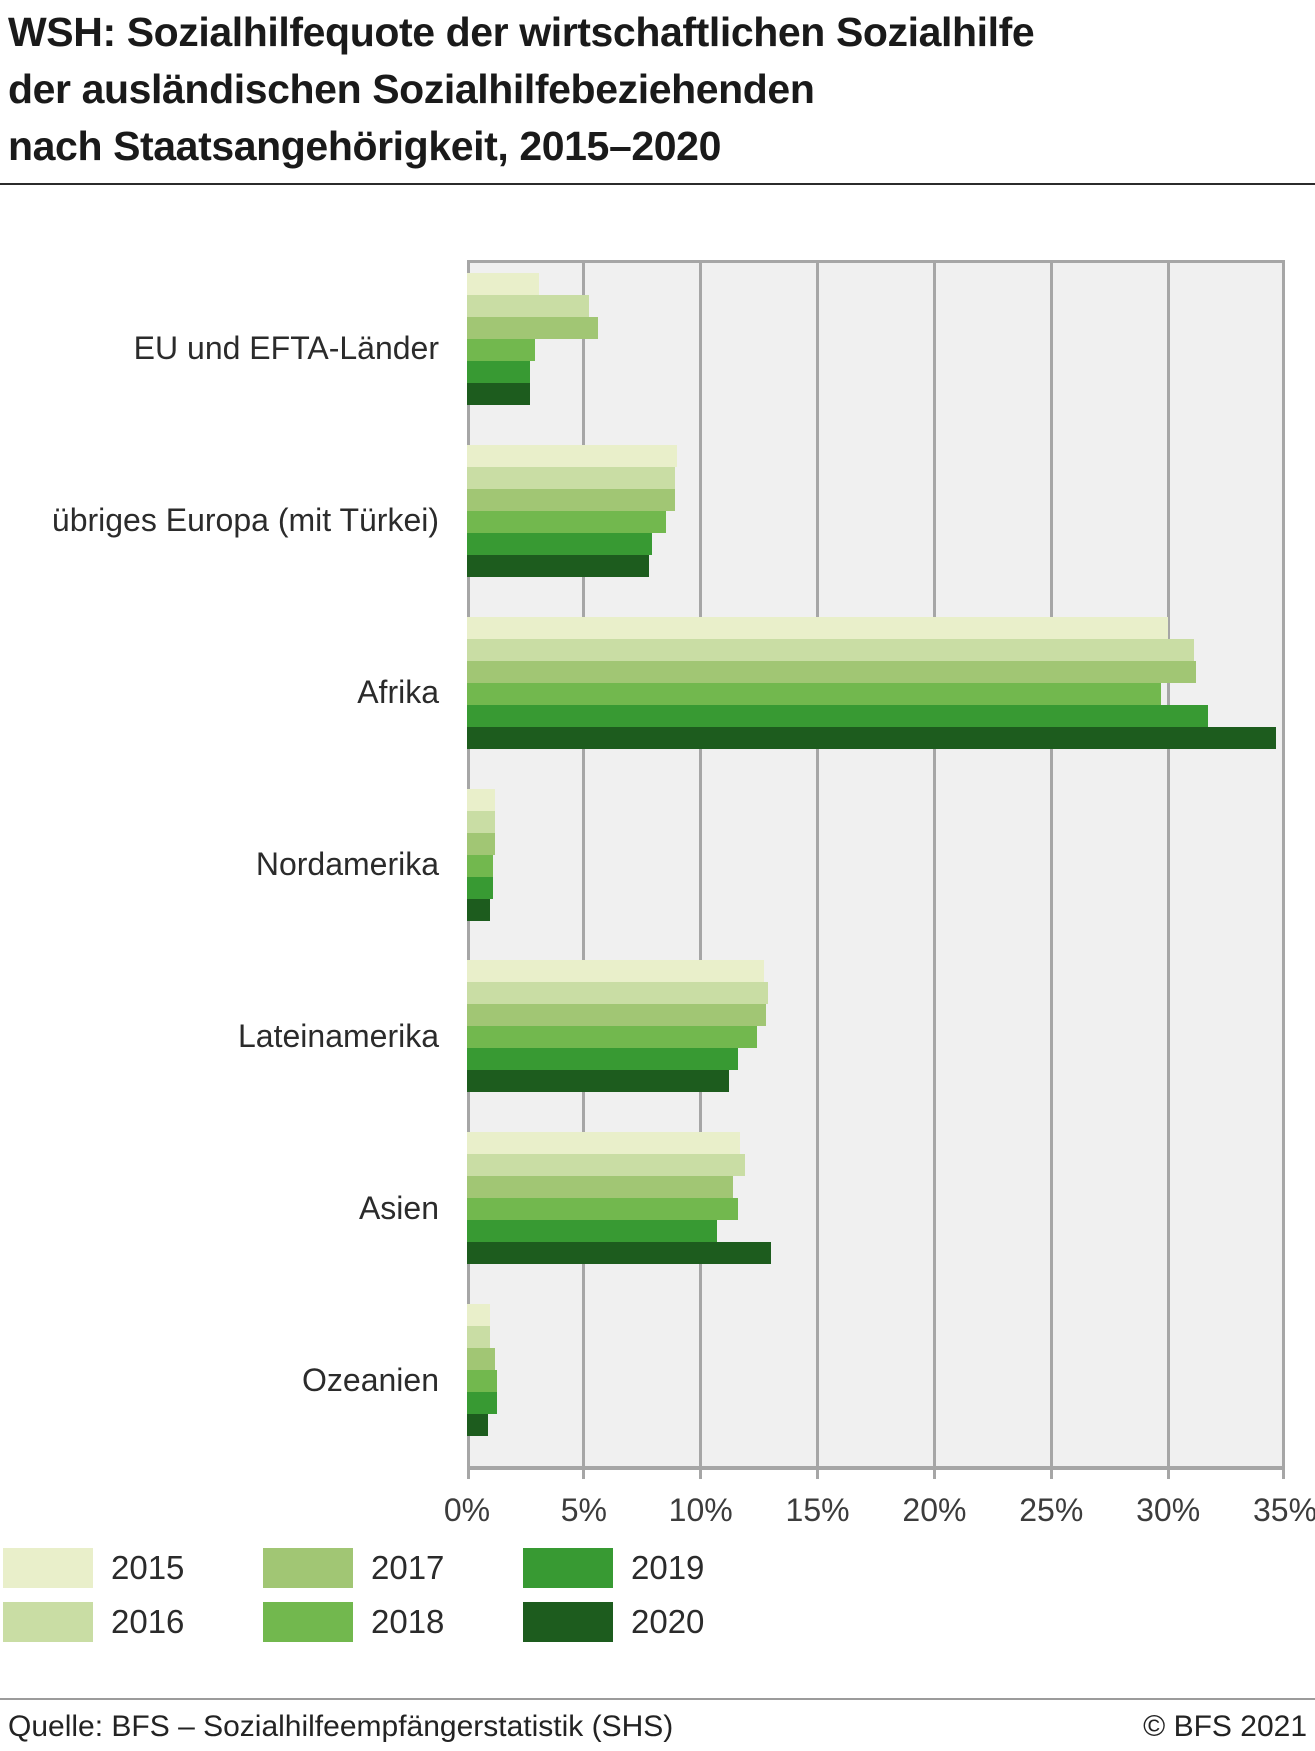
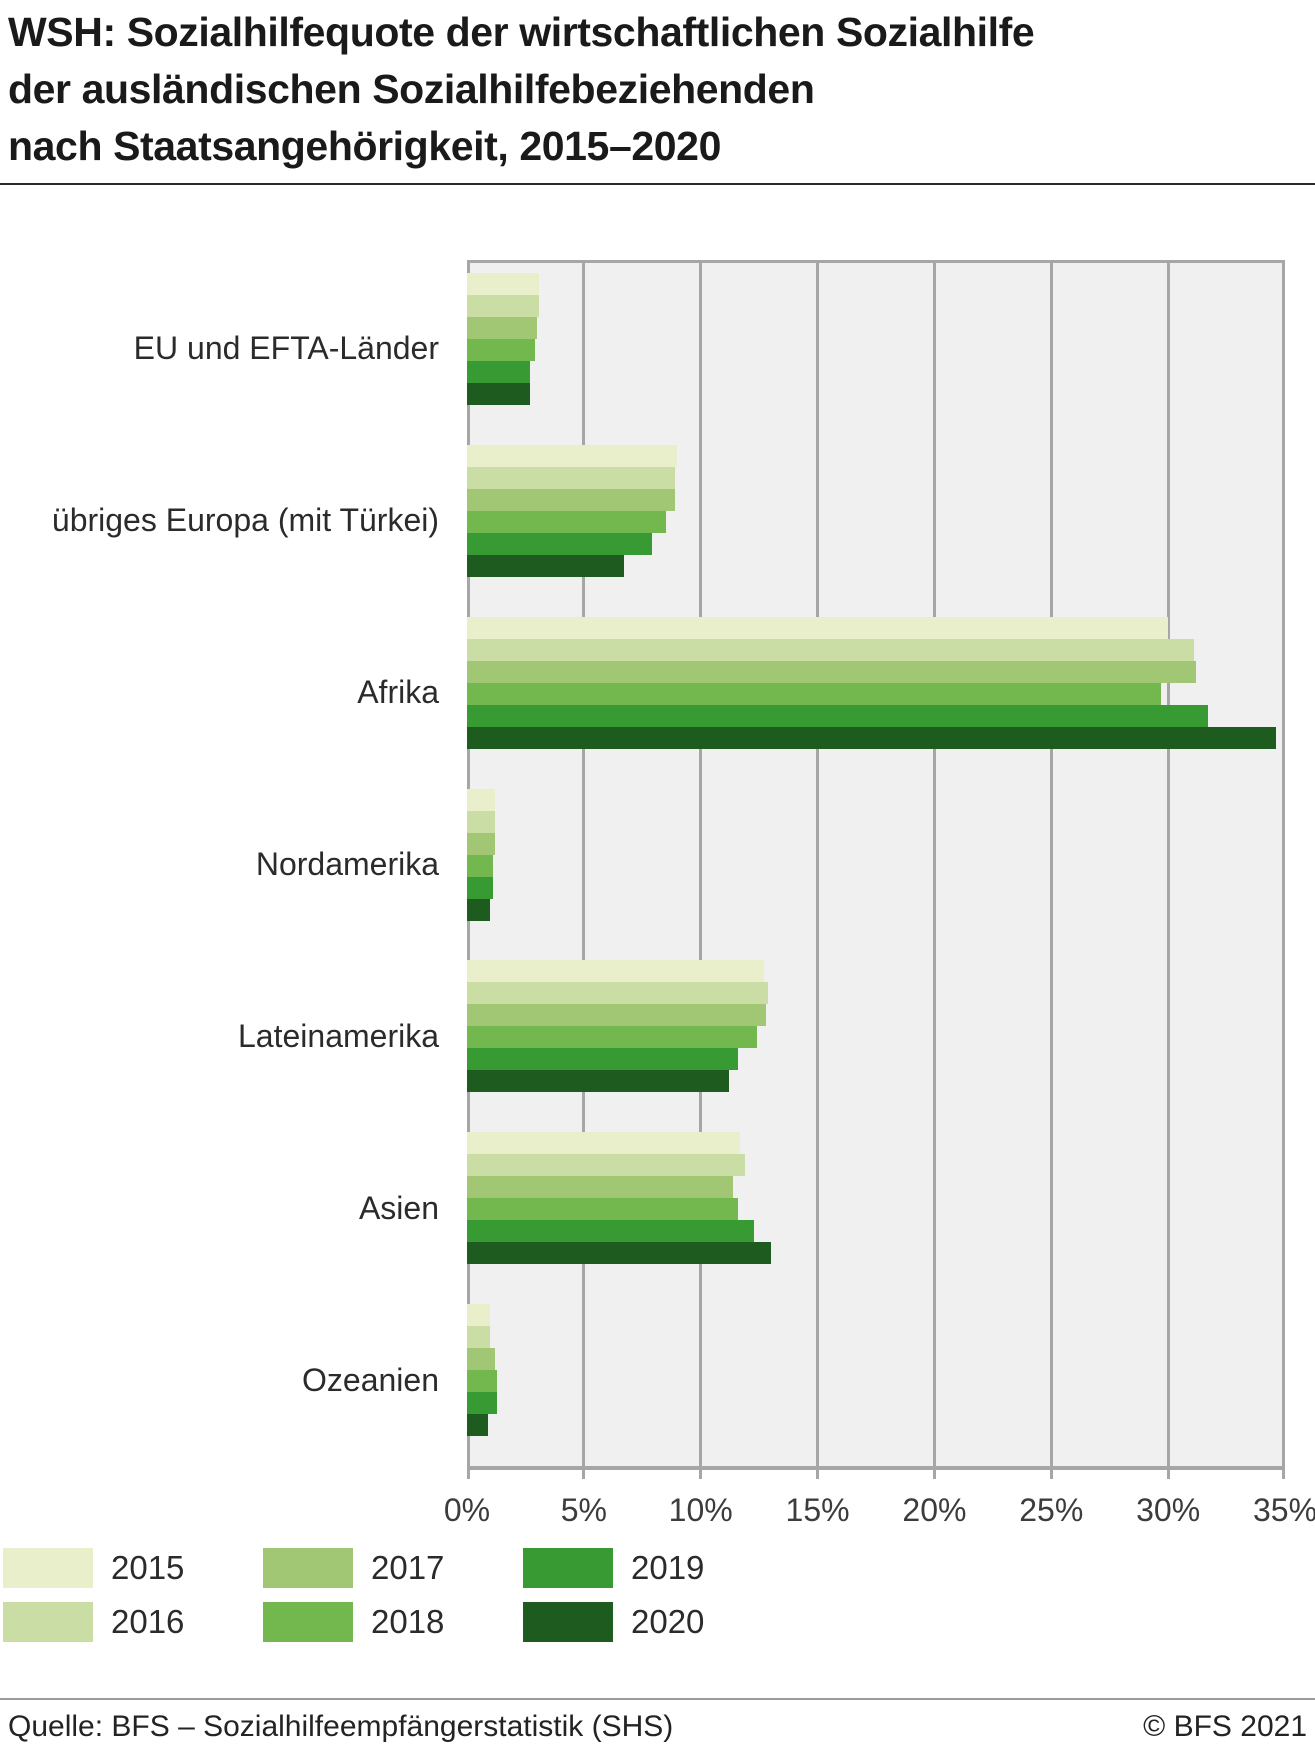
2016/EU und EFTA-Länder: 5.2% -> 3.1%
2017/EU und EFTA-Länder: 5.6% -> 3.0%
2020/übriges Europa (mit Türkei): 7.8% -> 6.7%
2019/Asien: 10.7% -> 12.3%
